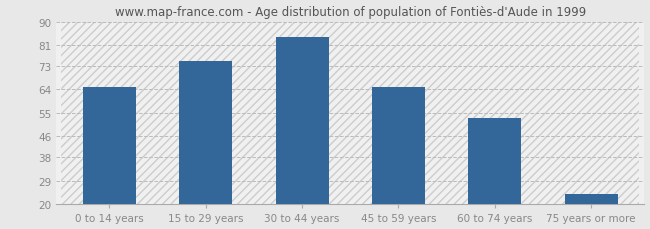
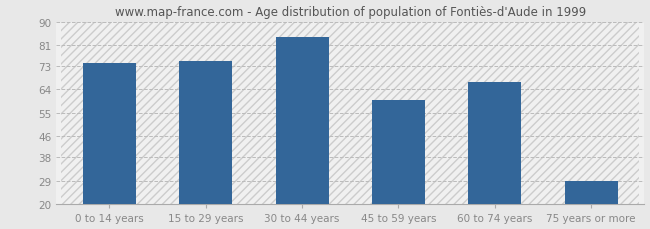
0 to 14 years: 65 -> 74
45 to 59 years: 65 -> 60
60 to 74 years: 53 -> 67
75 years or more: 24 -> 29
